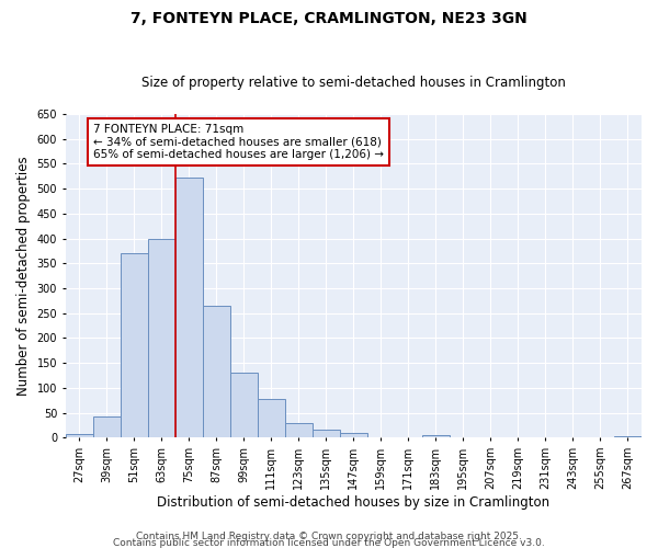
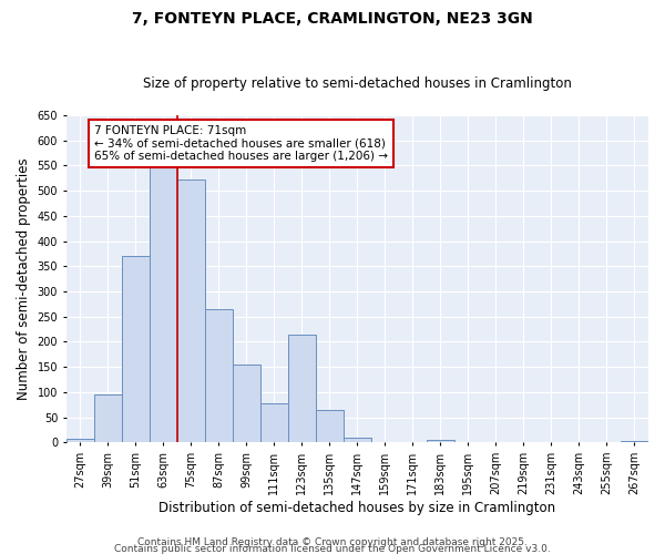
39sqm: 42 -> 95
63sqm: 398 -> 550
99sqm: 130 -> 155
123sqm: 30 -> 215
135sqm: 15 -> 65
